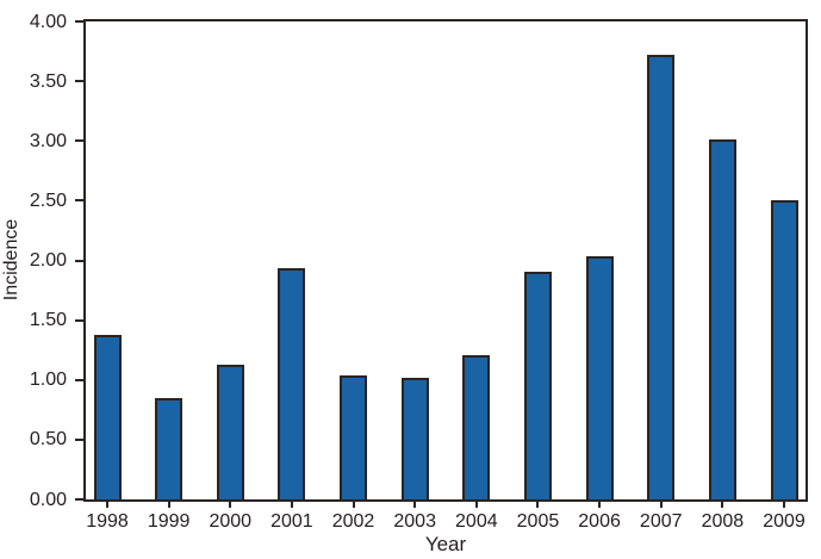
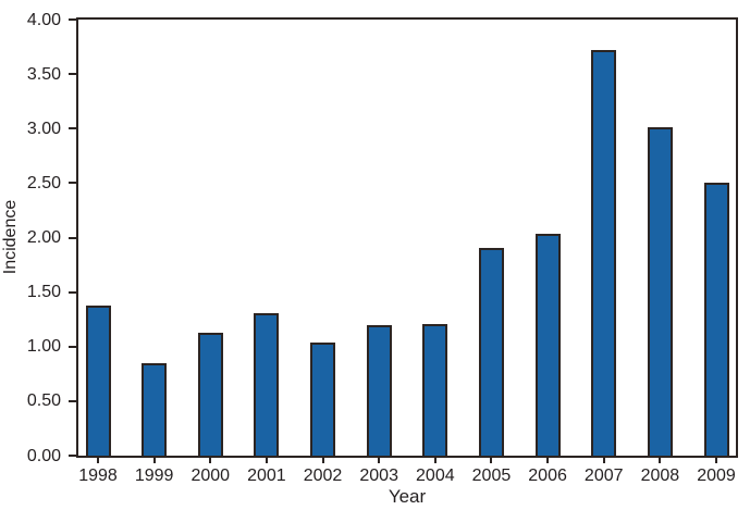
2001: 1.94 -> 1.31
2003: 1.02 -> 1.20
